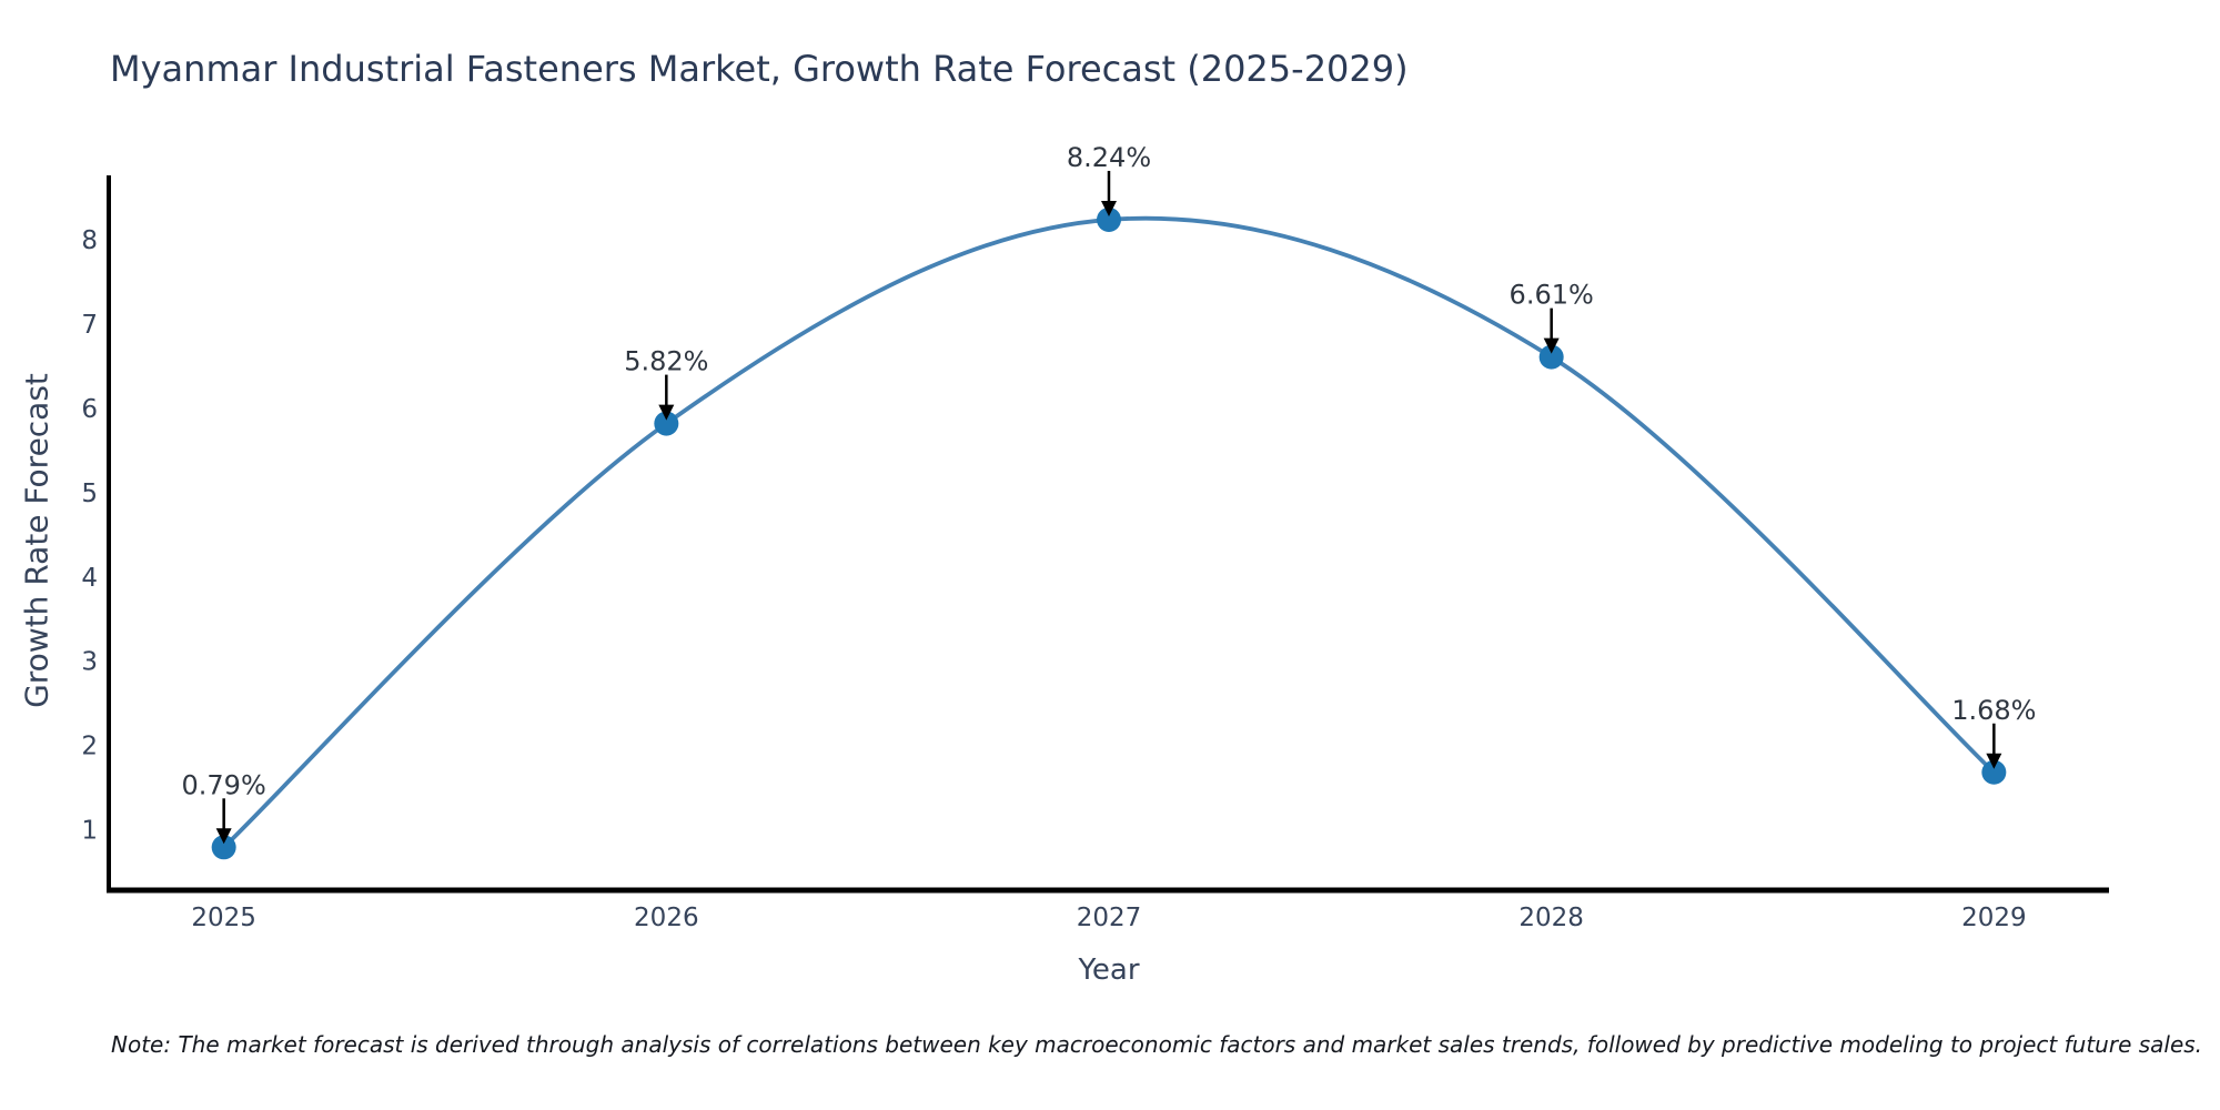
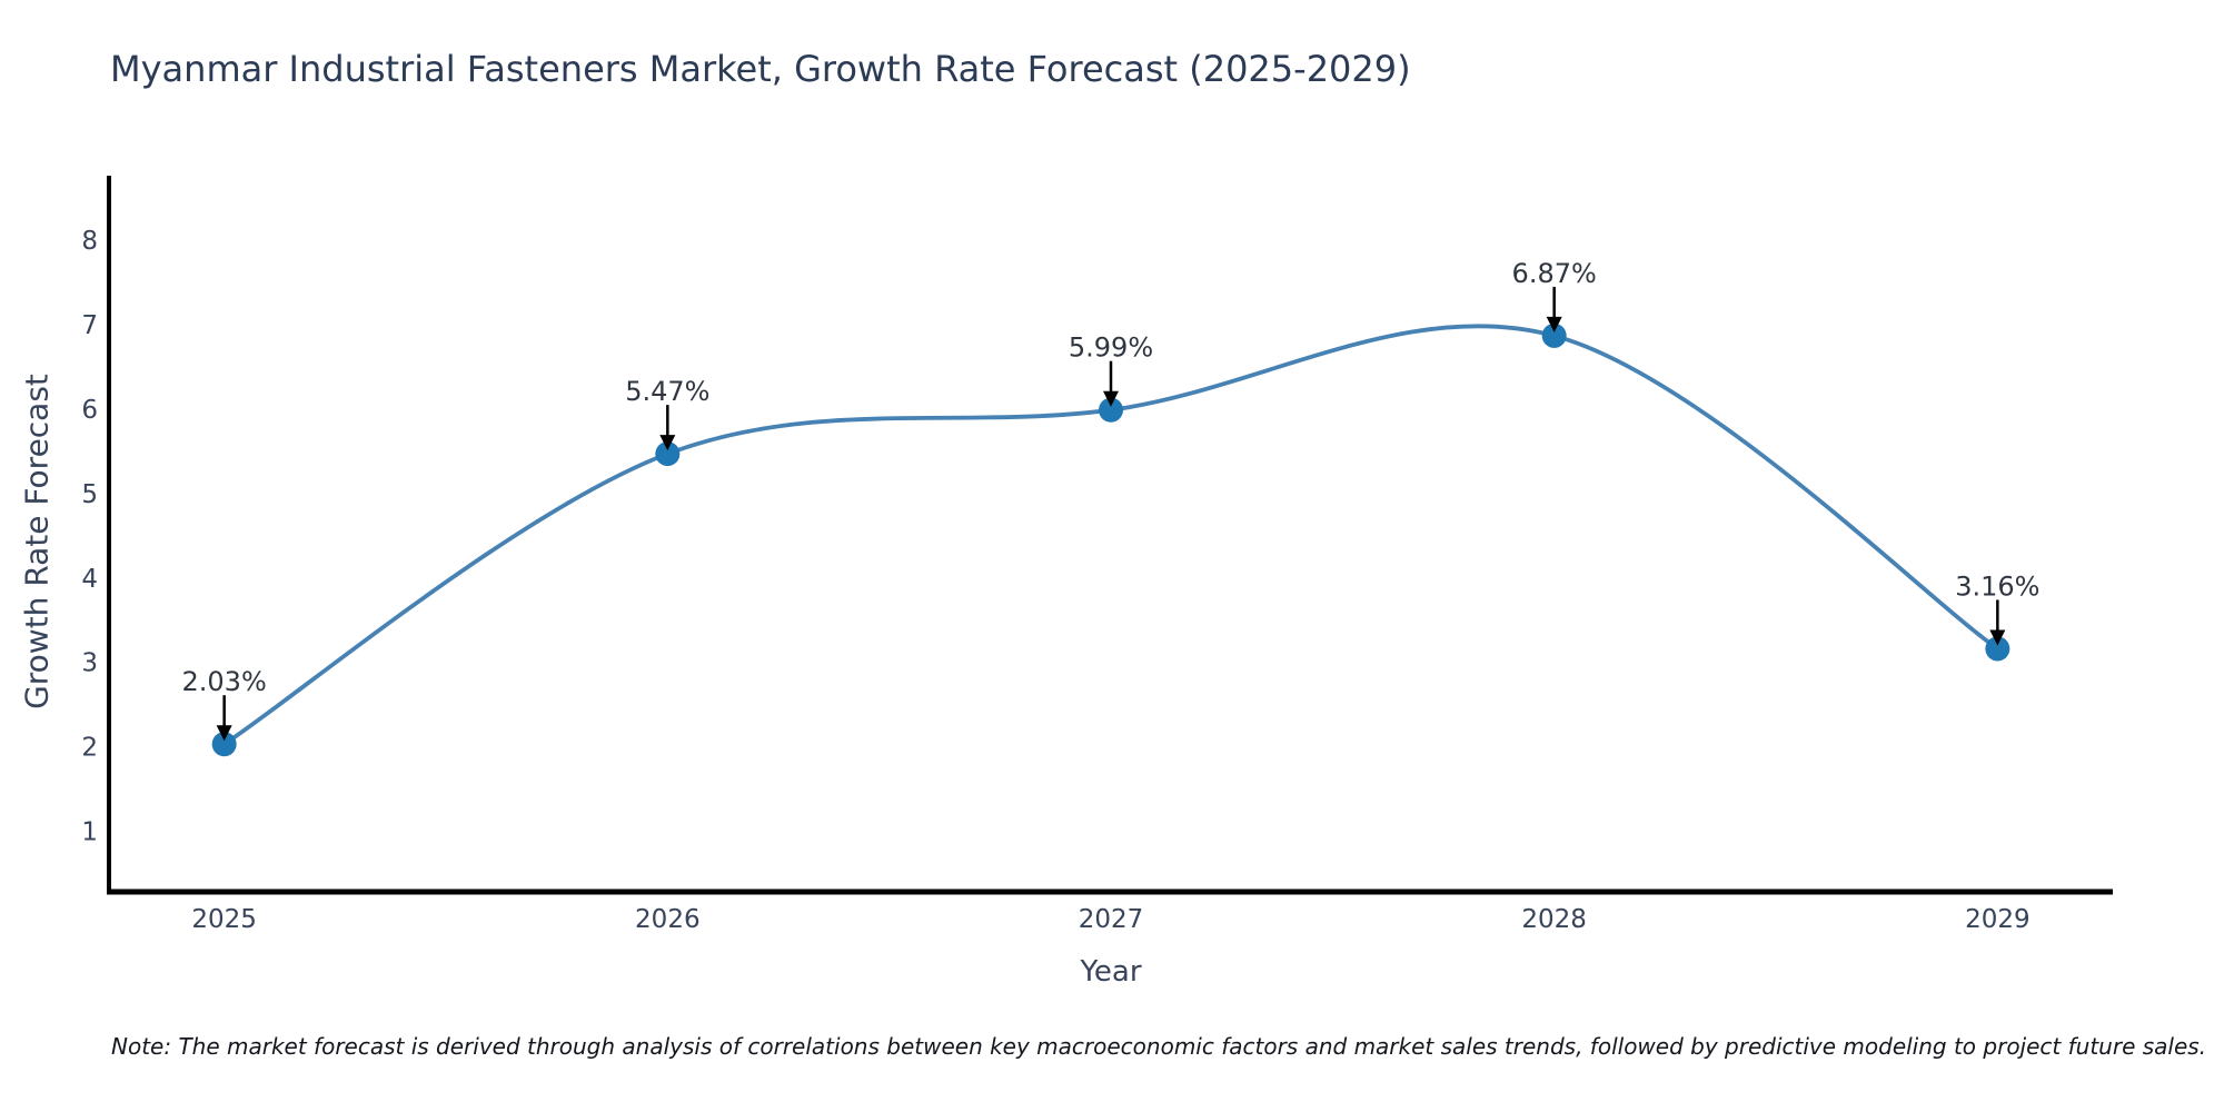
2025: 0.79% -> 2.03%
2026: 5.82% -> 5.47%
2027: 8.24% -> 5.99%
2028: 6.61% -> 6.87%
2029: 1.68% -> 3.16%
